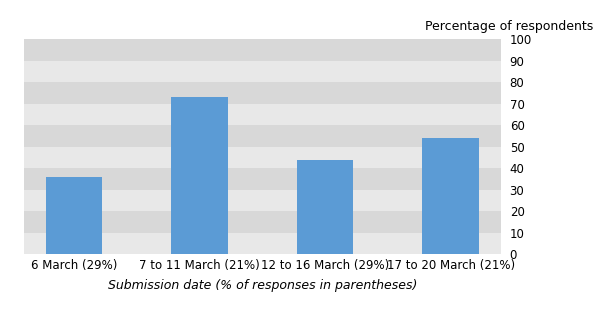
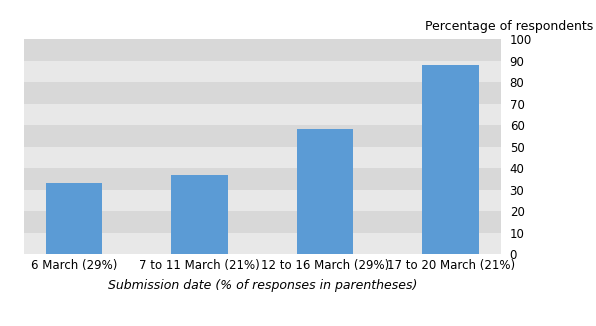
6 March (29%): 36 -> 33
7 to 11 March (21%): 73 -> 37
12 to 16 March (29%): 44 -> 58
17 to 20 March (21%): 54 -> 88
